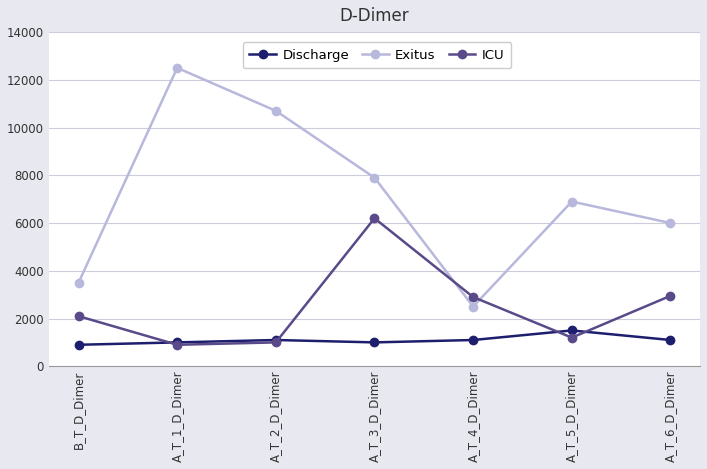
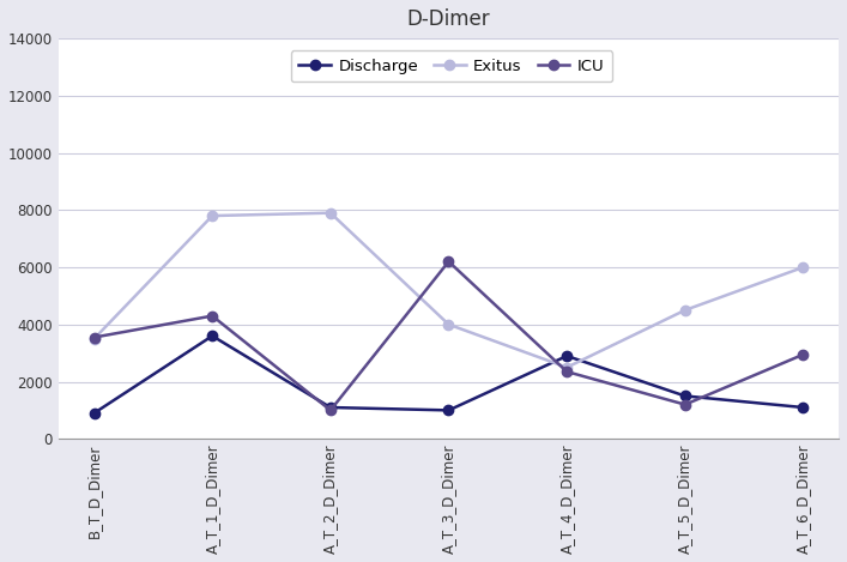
ICU/B_T_D_Dimer: 2100 -> 3550
Discharge/A_T_1_D_Dimer: 1000 -> 3600
Exitus/A_T_1_D_Dimer: 12500 -> 7800
ICU/A_T_1_D_Dimer: 900 -> 4300
Exitus/A_T_2_D_Dimer: 10700 -> 7900
Exitus/A_T_3_D_Dimer: 7900 -> 4000
Discharge/A_T_4_D_Dimer: 1100 -> 2900
ICU/A_T_4_D_Dimer: 2900 -> 2350
Exitus/A_T_5_D_Dimer: 6900 -> 4500
